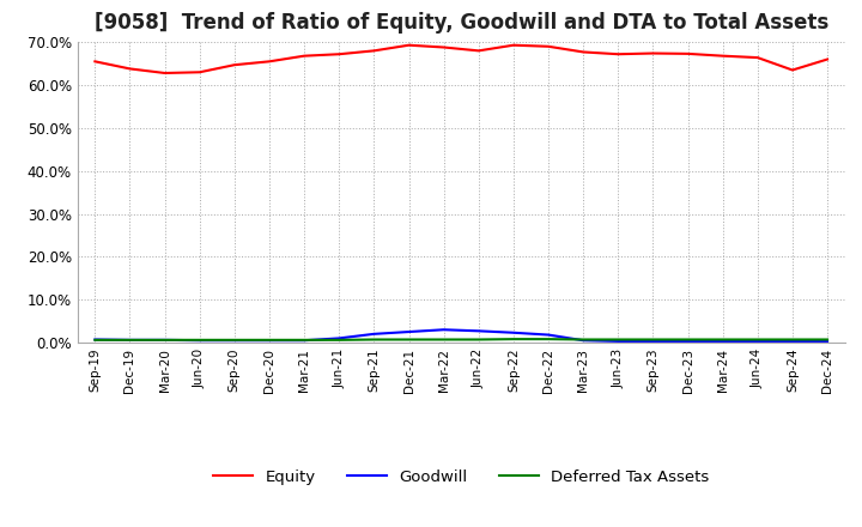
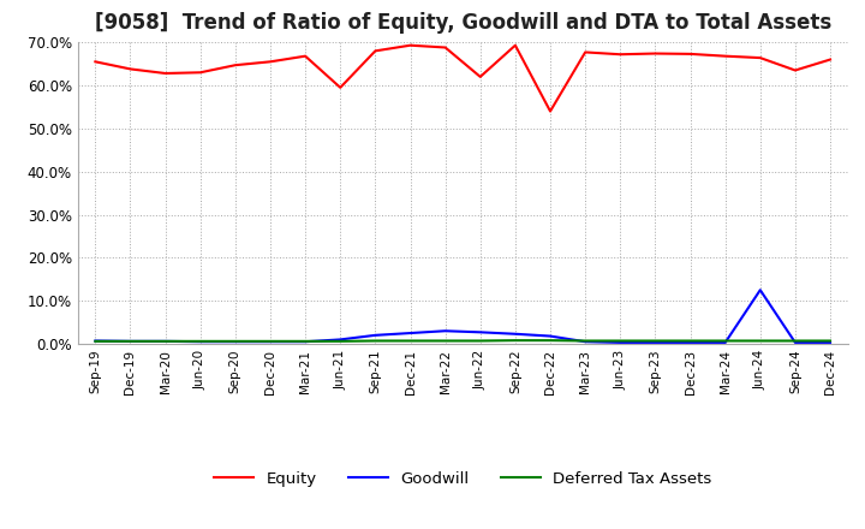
Equity/Jun-21: 67.2% -> 59.5%
Equity/Jun-22: 68.0% -> 62.0%
Equity/Dec-22: 69.0% -> 54.0%
Goodwill/Jun-24: 0.3% -> 12.5%
